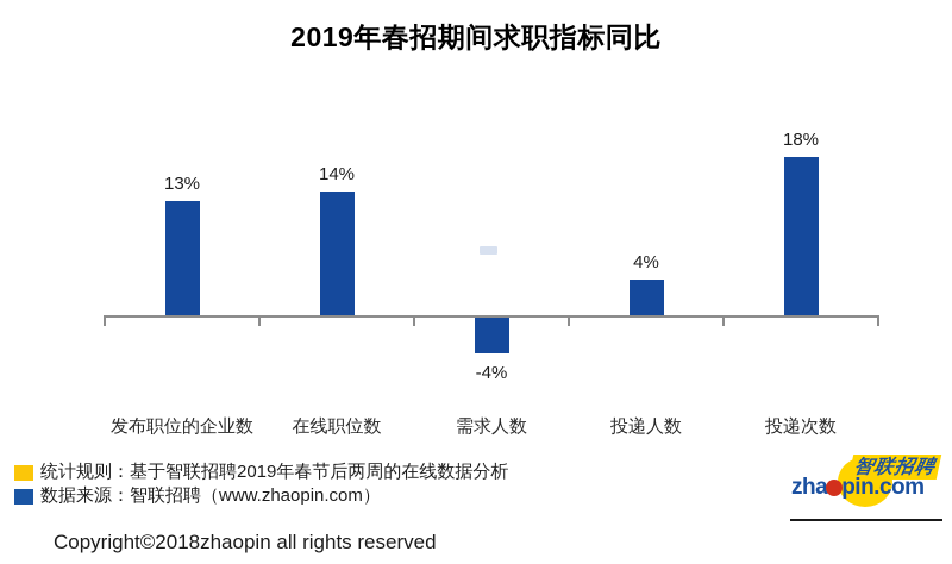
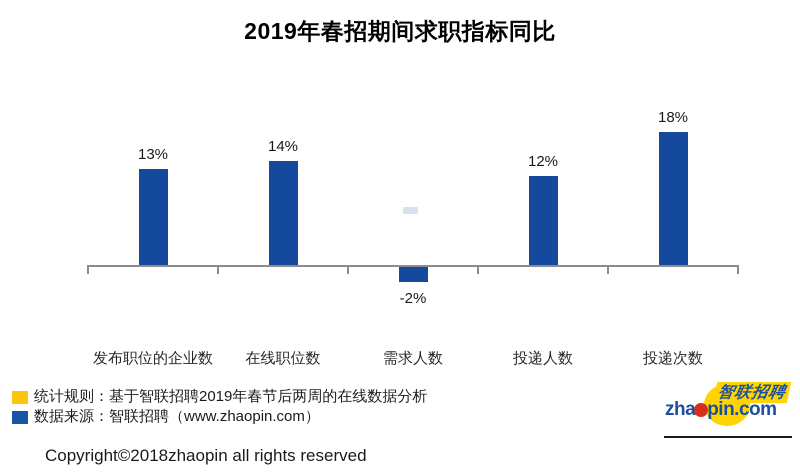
需求人数: -4% -> -2%
投递人数: 4% -> 12%
